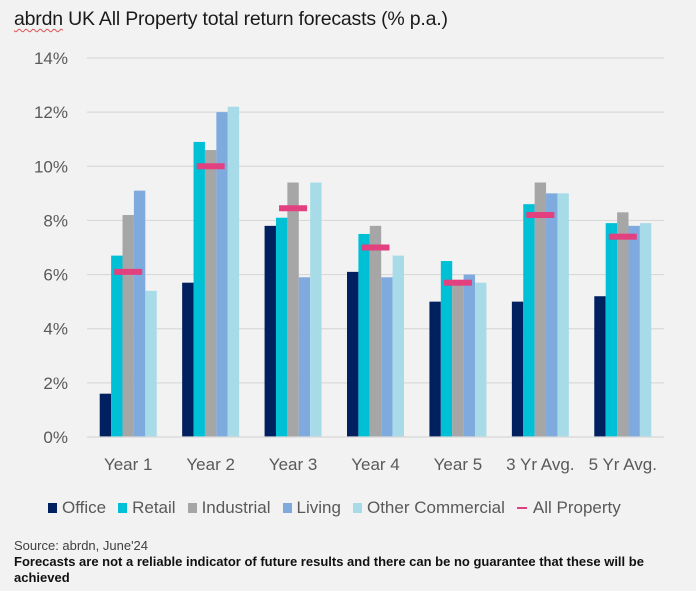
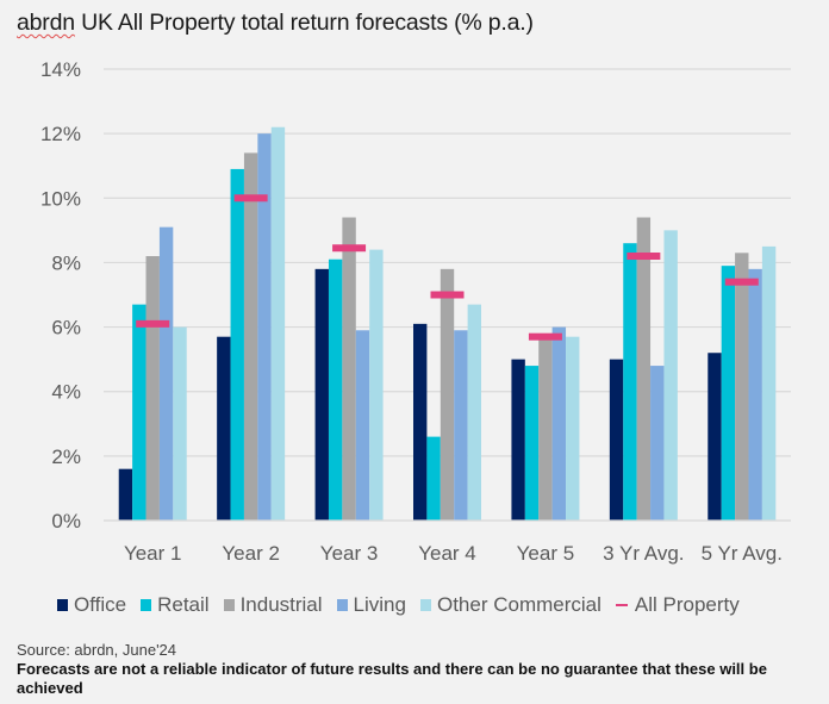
Other Commercial/Year 1: 5.4% -> 6.0%
Industrial/Year 2: 10.6% -> 11.4%
Other Commercial/Year 3: 9.4% -> 8.4%
Retail/Year 4: 7.5% -> 2.6%
Retail/Year 5: 6.5% -> 4.8%
Living/3 Yr Avg.: 9.0% -> 4.8%
Other Commercial/5 Yr Avg.: 7.9% -> 8.5%
